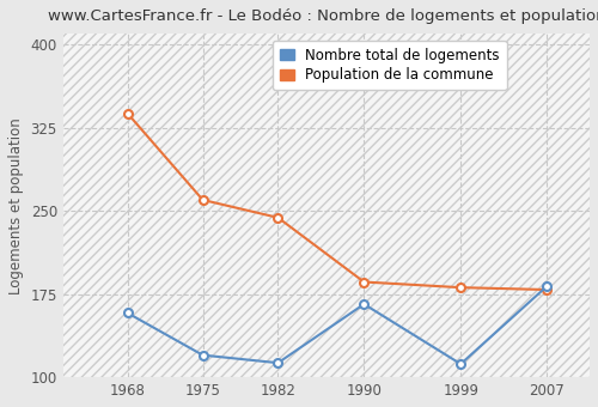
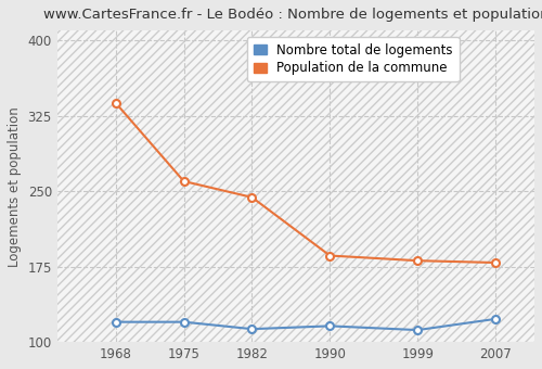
Nombre total de logements/1968: 158 -> 120
Nombre total de logements/1990: 166 -> 116
Nombre total de logements/2007: 182 -> 123
